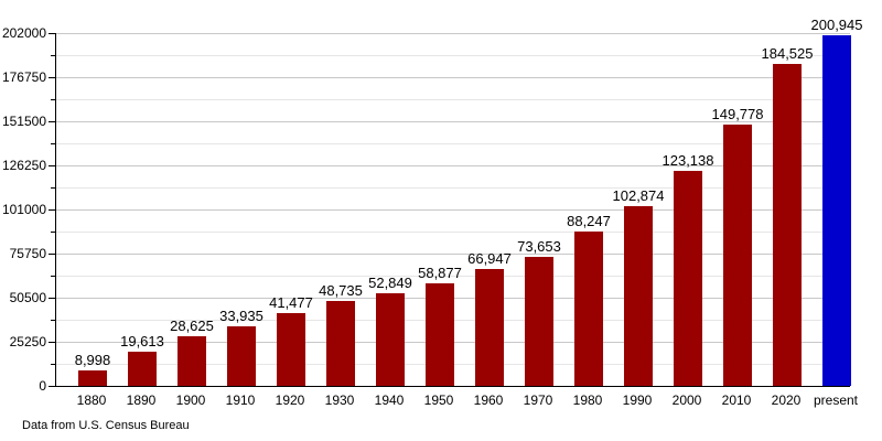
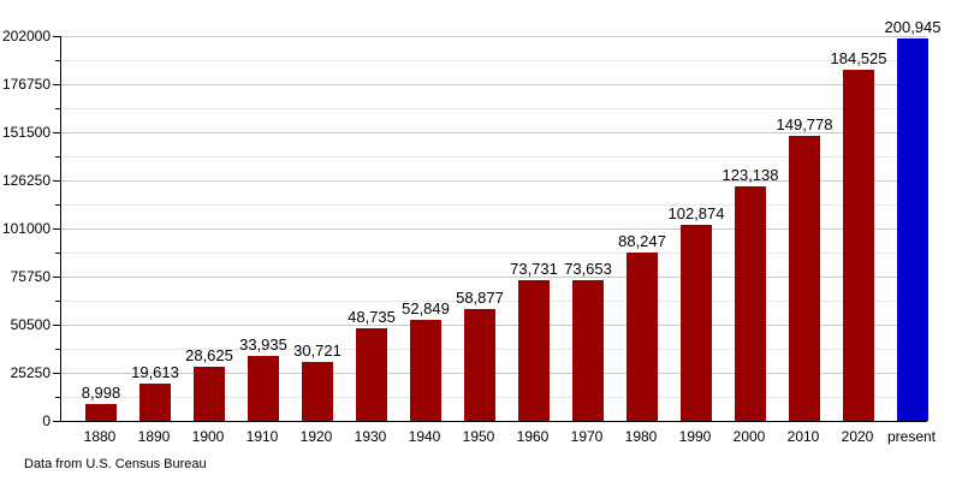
1920: 41,477 -> 30,721
1960: 66,947 -> 73,731
